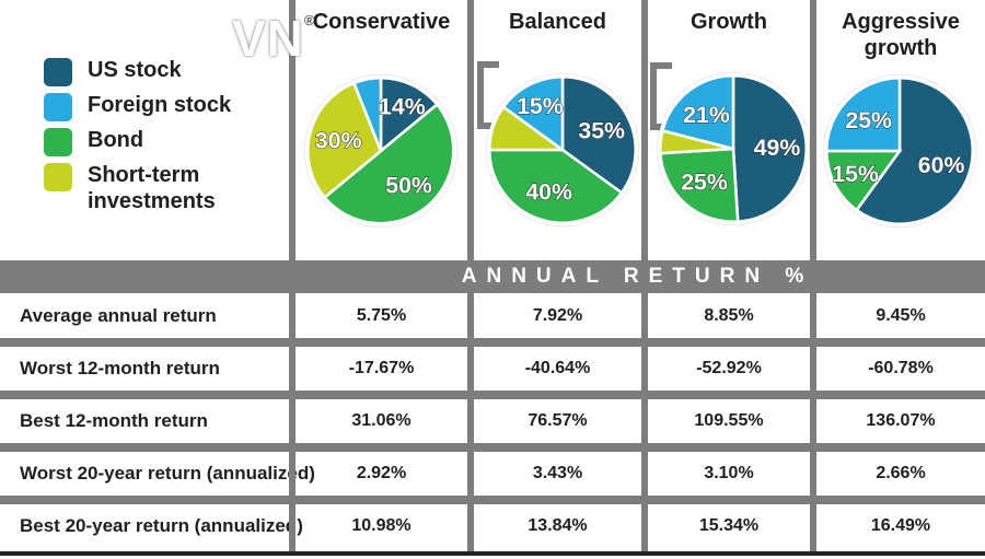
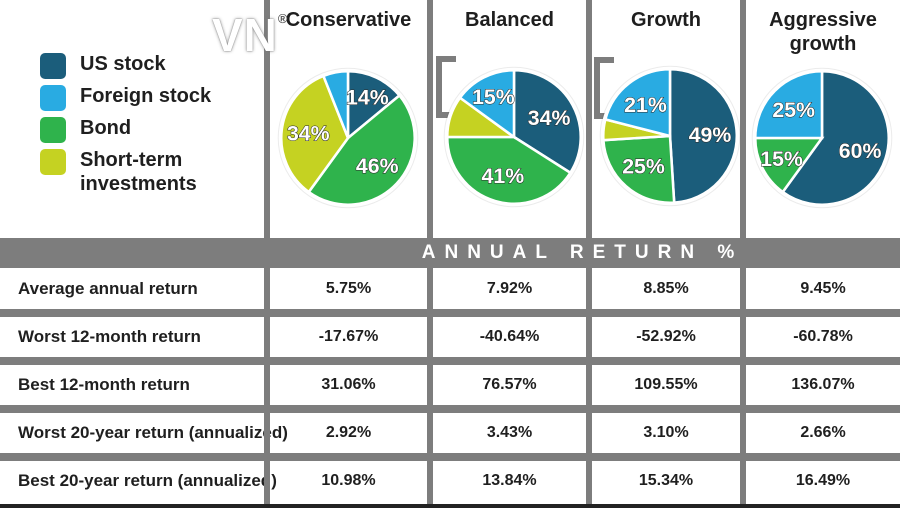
Conservative/Bond: 50% -> 46%
Conservative/Short-term investments: 30% -> 34%
Balanced/US stock: 35% -> 34%
Balanced/Bond: 40% -> 41%
